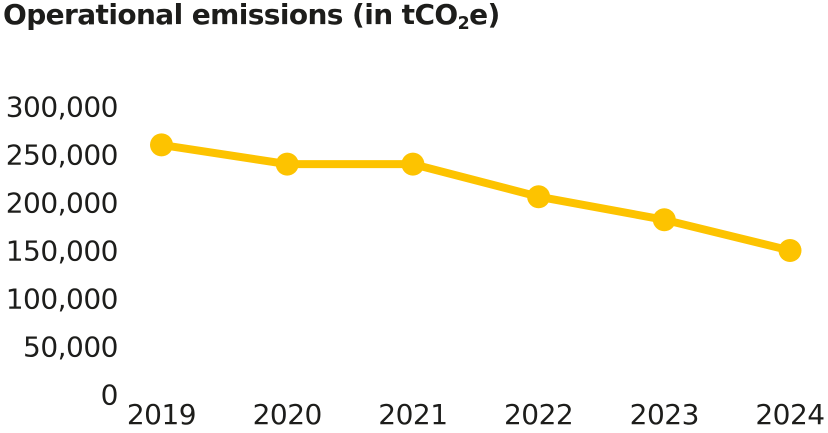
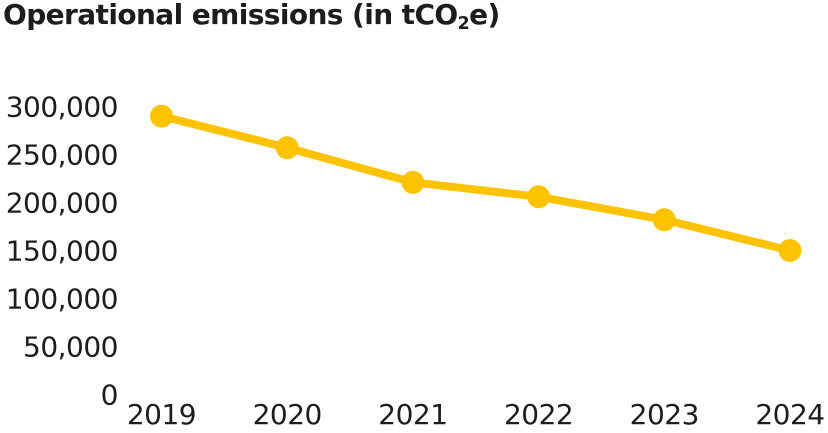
2019: 260000 -> 290000
2020: 240000 -> 260000
2021: 240000 -> 220000
